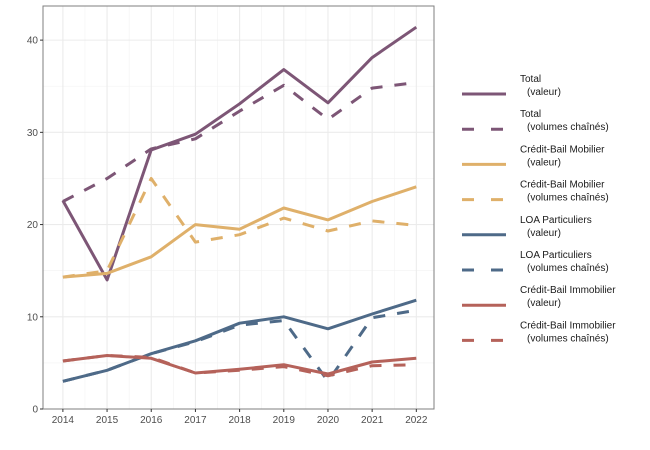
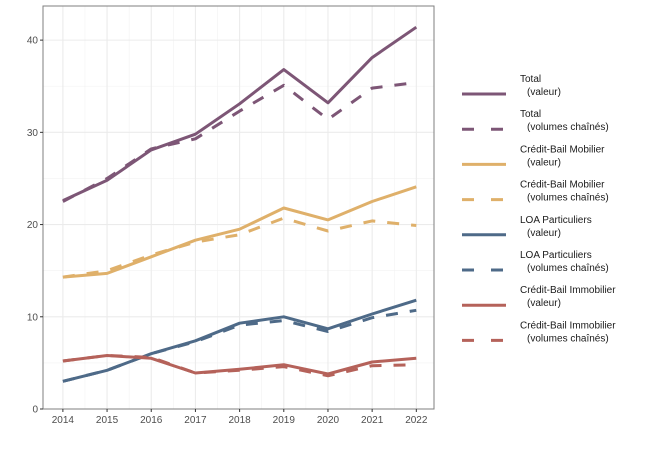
Total (valeur)/2015: 14 -> 25
Crédit-Bail Mobilier (volumes chaînés)/2016: 25 -> 17
Crédit-Bail Mobilier (valeur)/2017: 20 -> 18
LOA Particuliers (volumes chaînés)/2020: 3 -> 8
